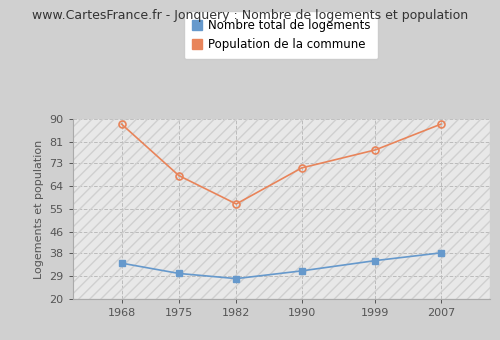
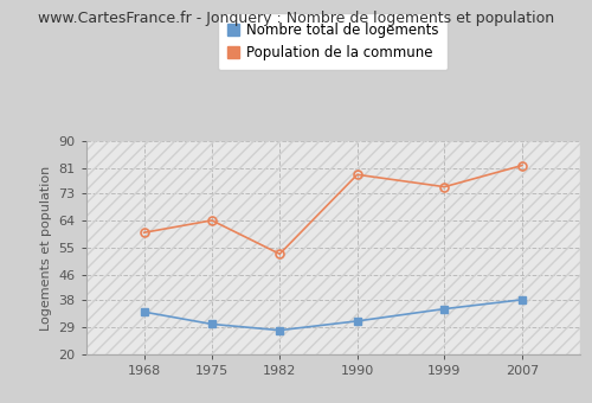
Population de la commune/1968: 88 -> 60
Population de la commune/1975: 68 -> 64
Population de la commune/1982: 57 -> 53
Population de la commune/1990: 71 -> 79
Population de la commune/1999: 78 -> 75
Population de la commune/2007: 88 -> 82
